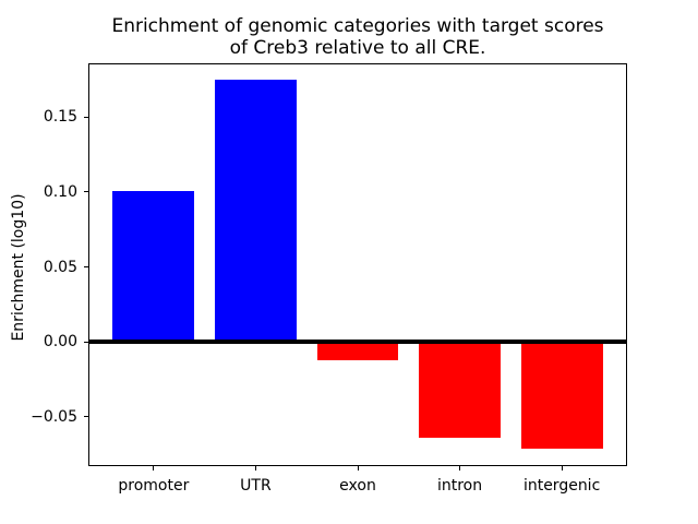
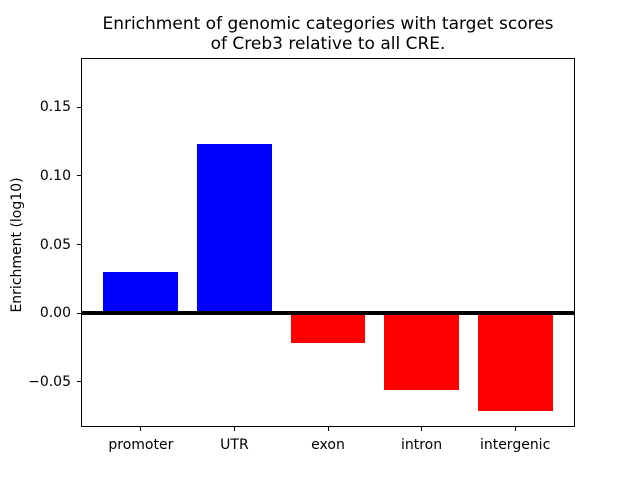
promoter: 0.101 -> 0.030
UTR: 0.175 -> 0.123
exon: -0.012 -> -0.022
intron: -0.064 -> -0.056
